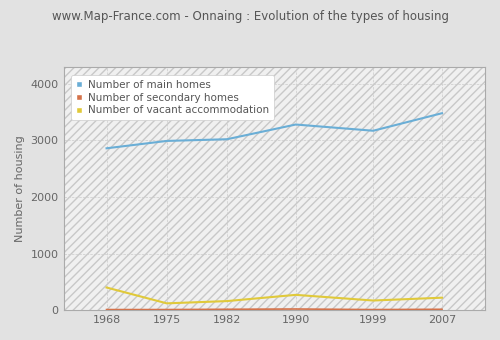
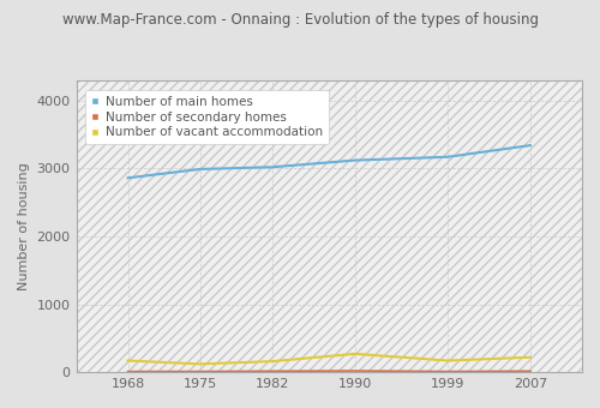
Number of vacant accommodation/1968: 400 -> 170
Number of main homes/1990: 3280 -> 3120
Number of main homes/2007: 3480 -> 3340
